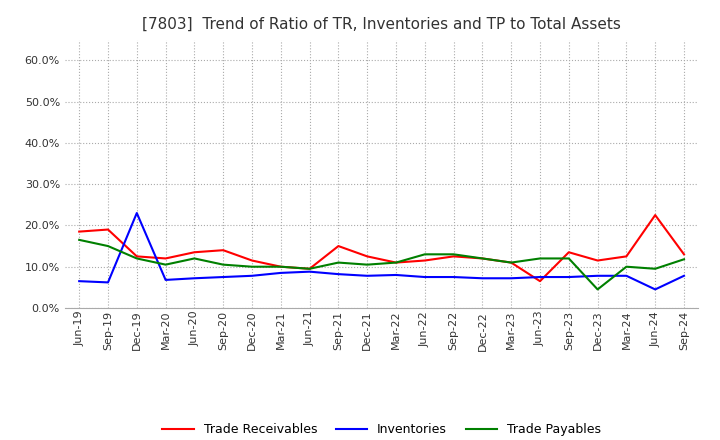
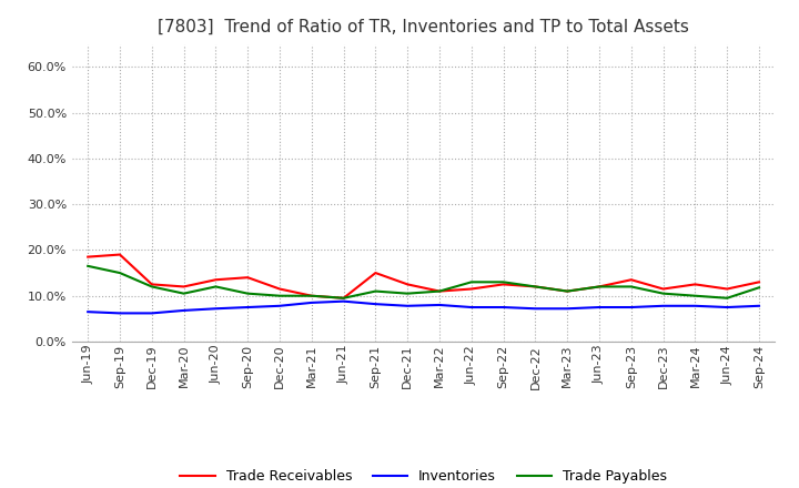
Inventories/Dec-19: 23.0% -> 6.2%
Trade Receivables/Jun-23: 6.5% -> 12.0%
Trade Payables/Dec-23: 4.5% -> 10.5%
Trade Receivables/Jun-24: 22.5% -> 11.5%
Inventories/Jun-24: 4.5% -> 7.5%
